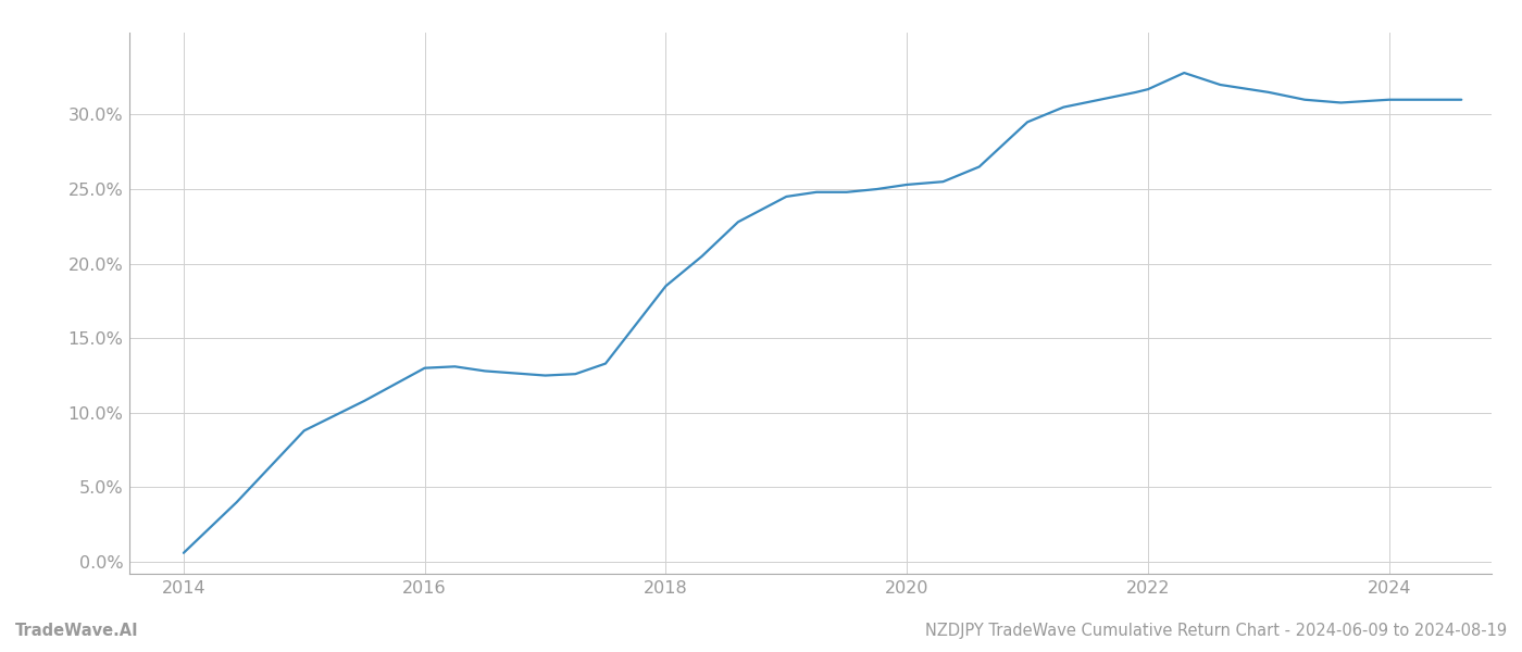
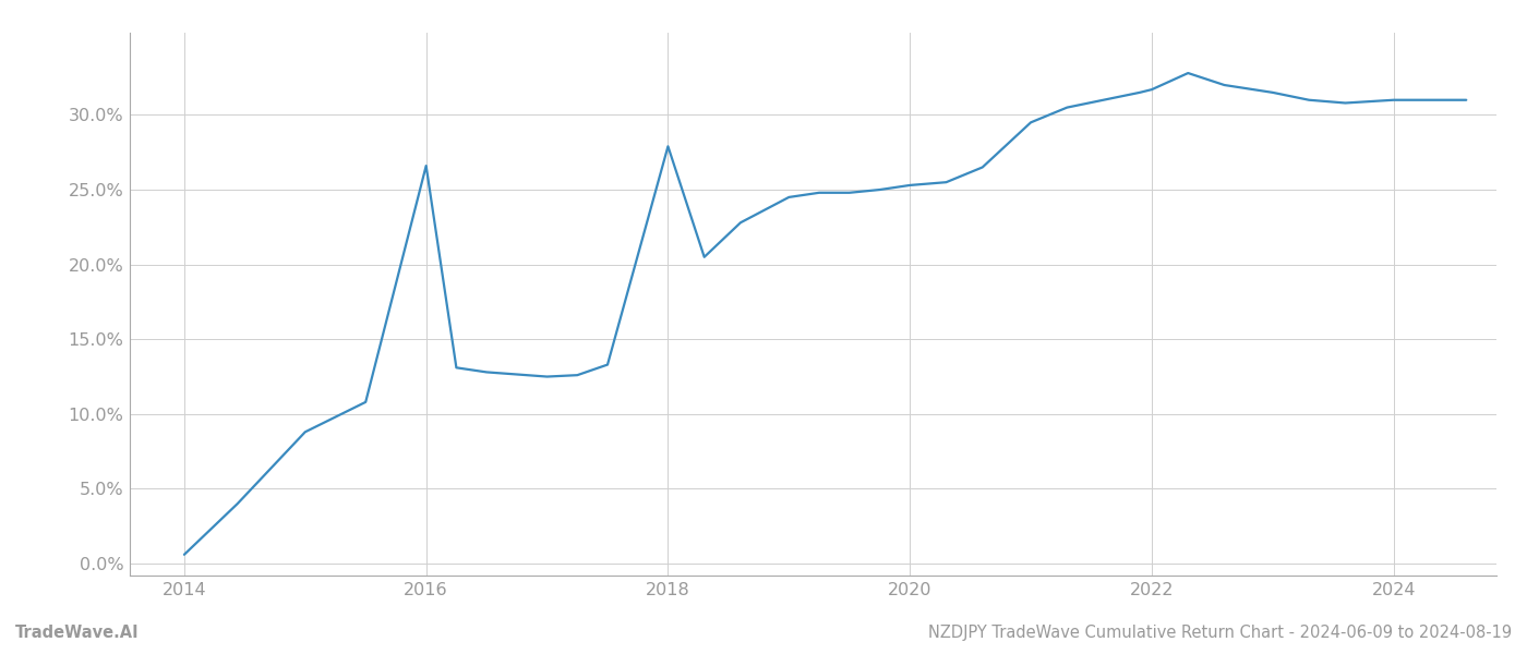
2016: 13.0% -> 26.6%
2018: 18.5% -> 27.9%
